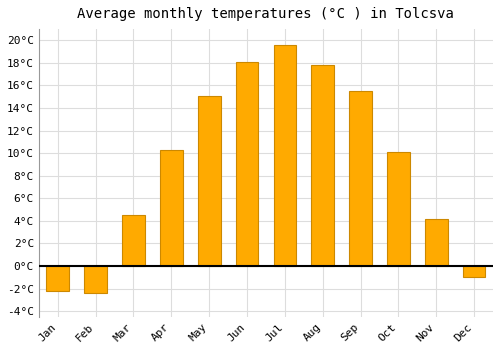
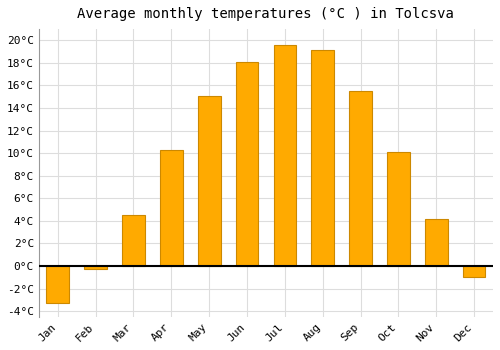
Jan: -2.2°C -> -3.3°C
Feb: -2.4°C -> -0.3°C
Aug: 17.8°C -> 19.1°C
